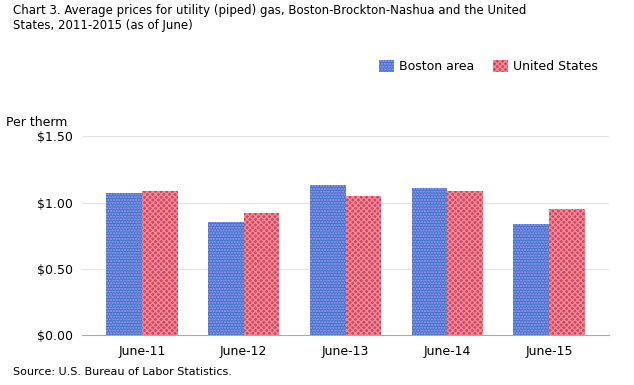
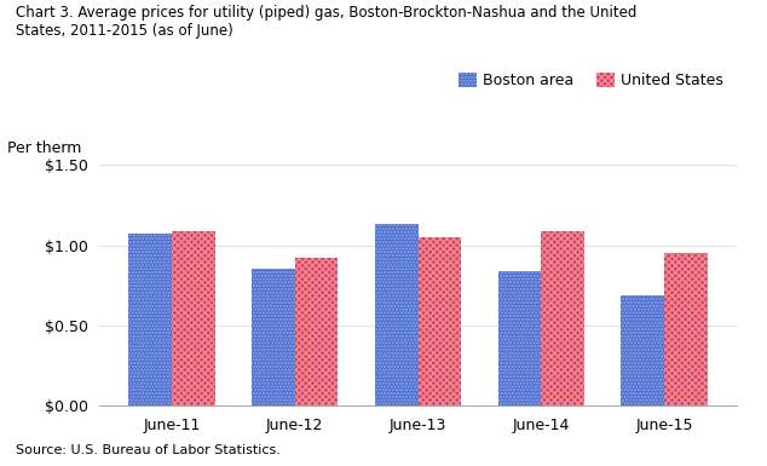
Boston area/June-14: $1.11 -> $0.84
Boston area/June-15: $0.84 -> $0.69
